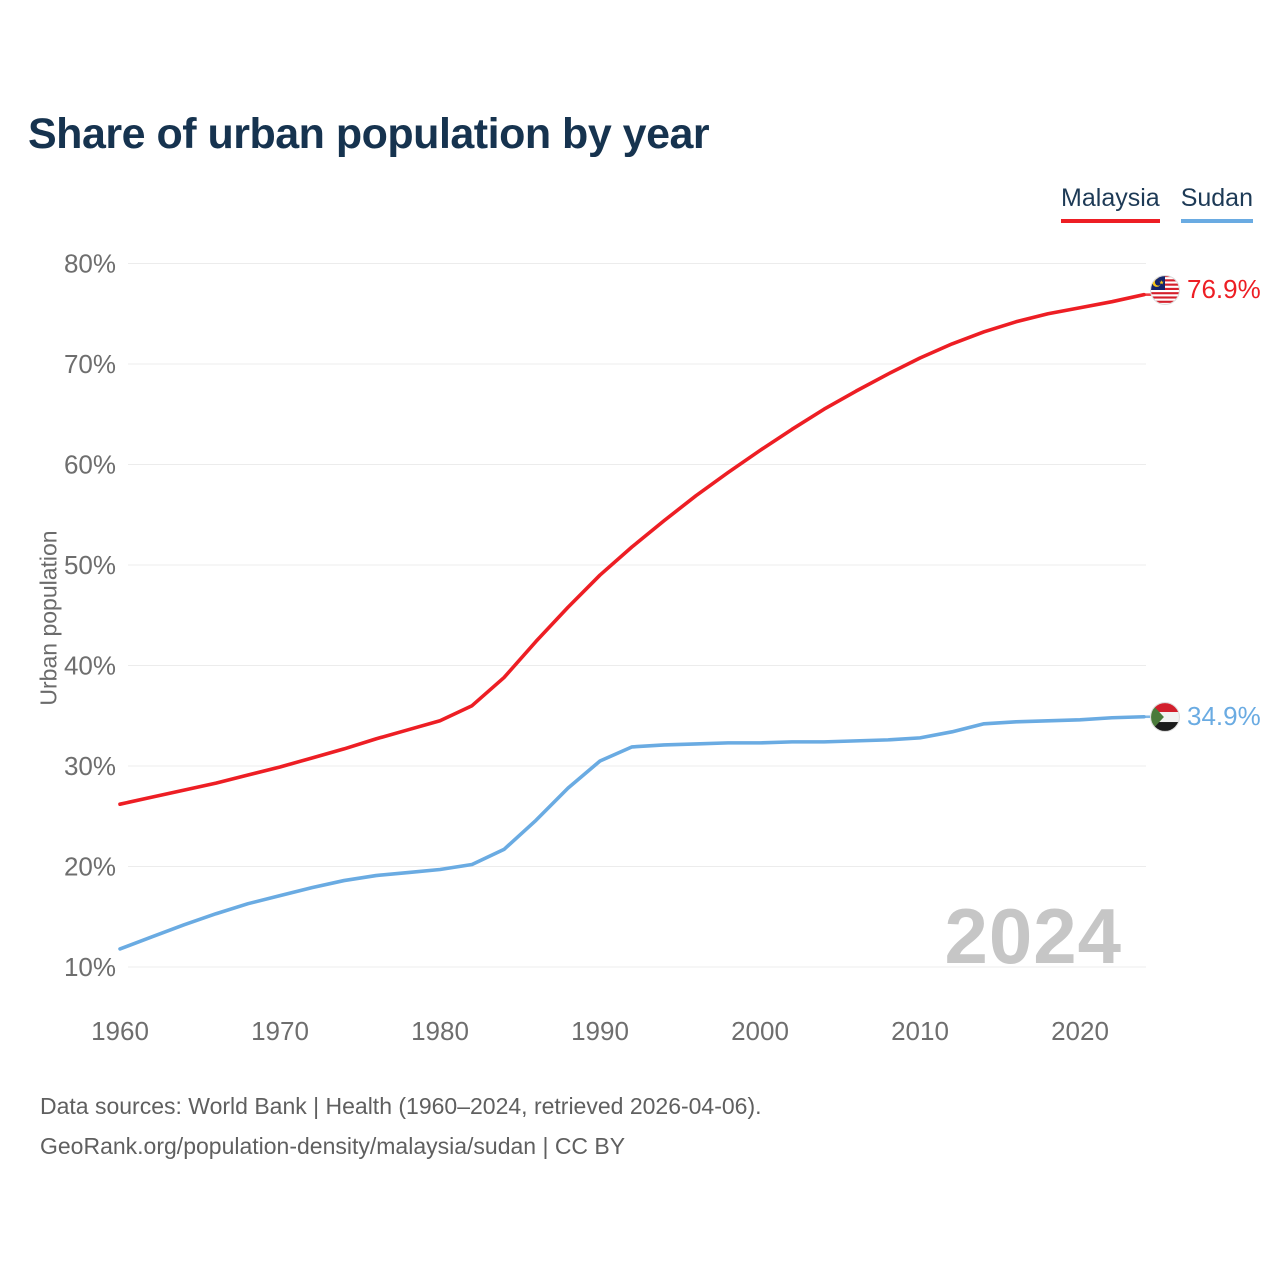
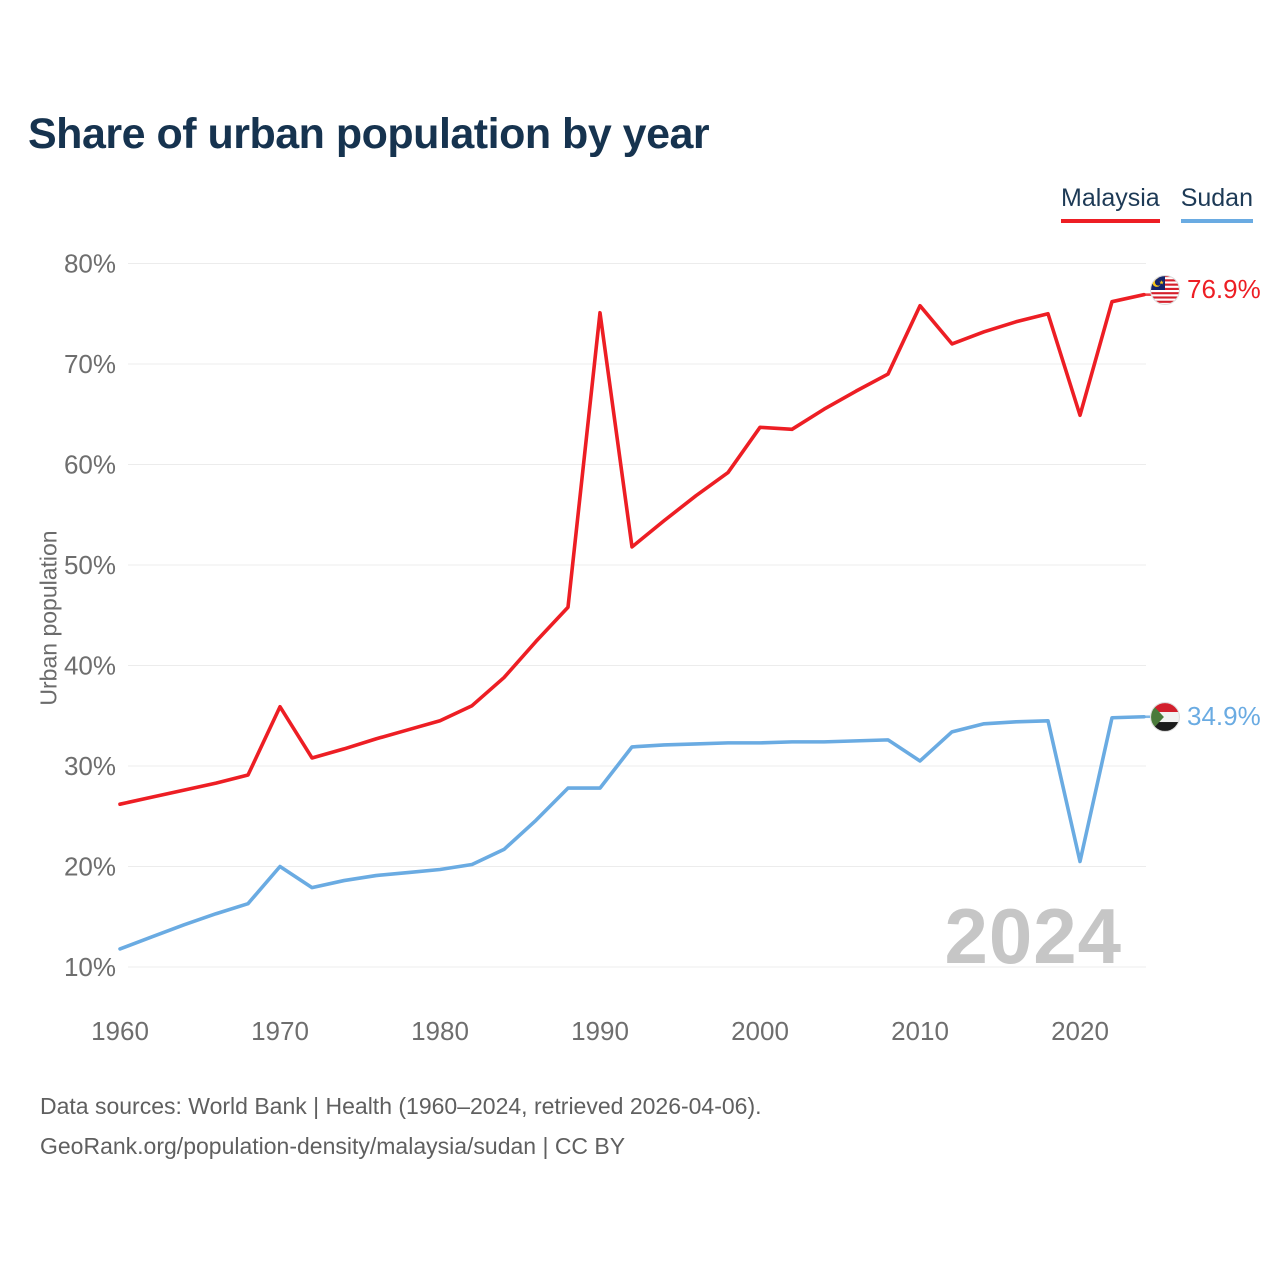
Malaysia/1970: 29.9% -> 35.9%
Sudan/1970: 17.1% -> 20.0%
Malaysia/1990: 49.0% -> 75.1%
Sudan/1990: 30.5% -> 27.8%
Malaysia/2000: 61.4% -> 63.7%
Malaysia/2010: 70.6% -> 75.8%
Sudan/2010: 32.8% -> 30.5%
Malaysia/2020: 75.6% -> 64.9%
Sudan/2020: 34.6% -> 20.5%
